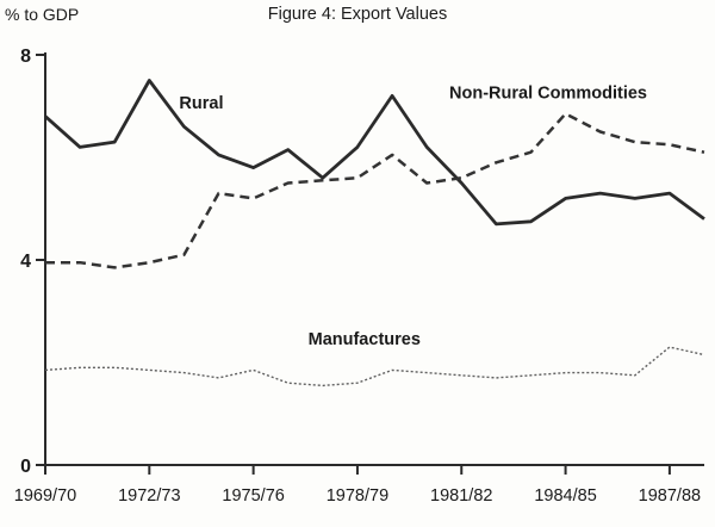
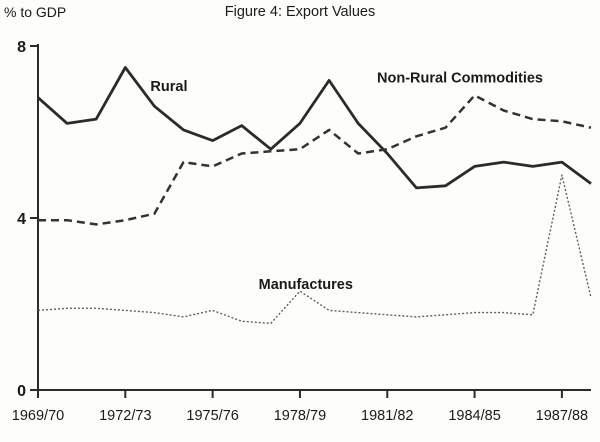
Manufactures/1978/79: 1.6 -> 2.3
Manufactures/1987/88: 2.3 -> 5.0
